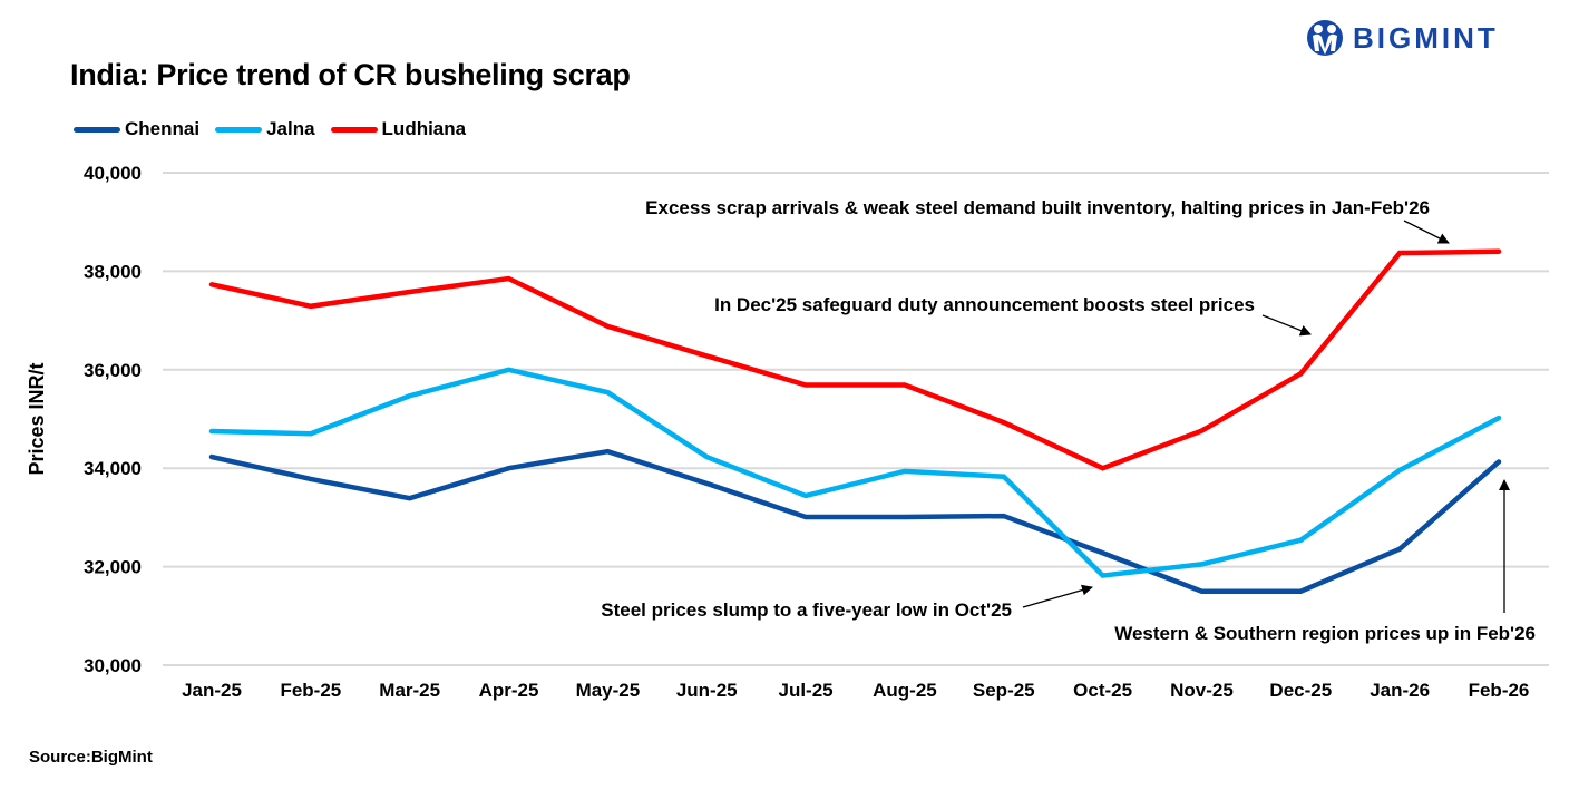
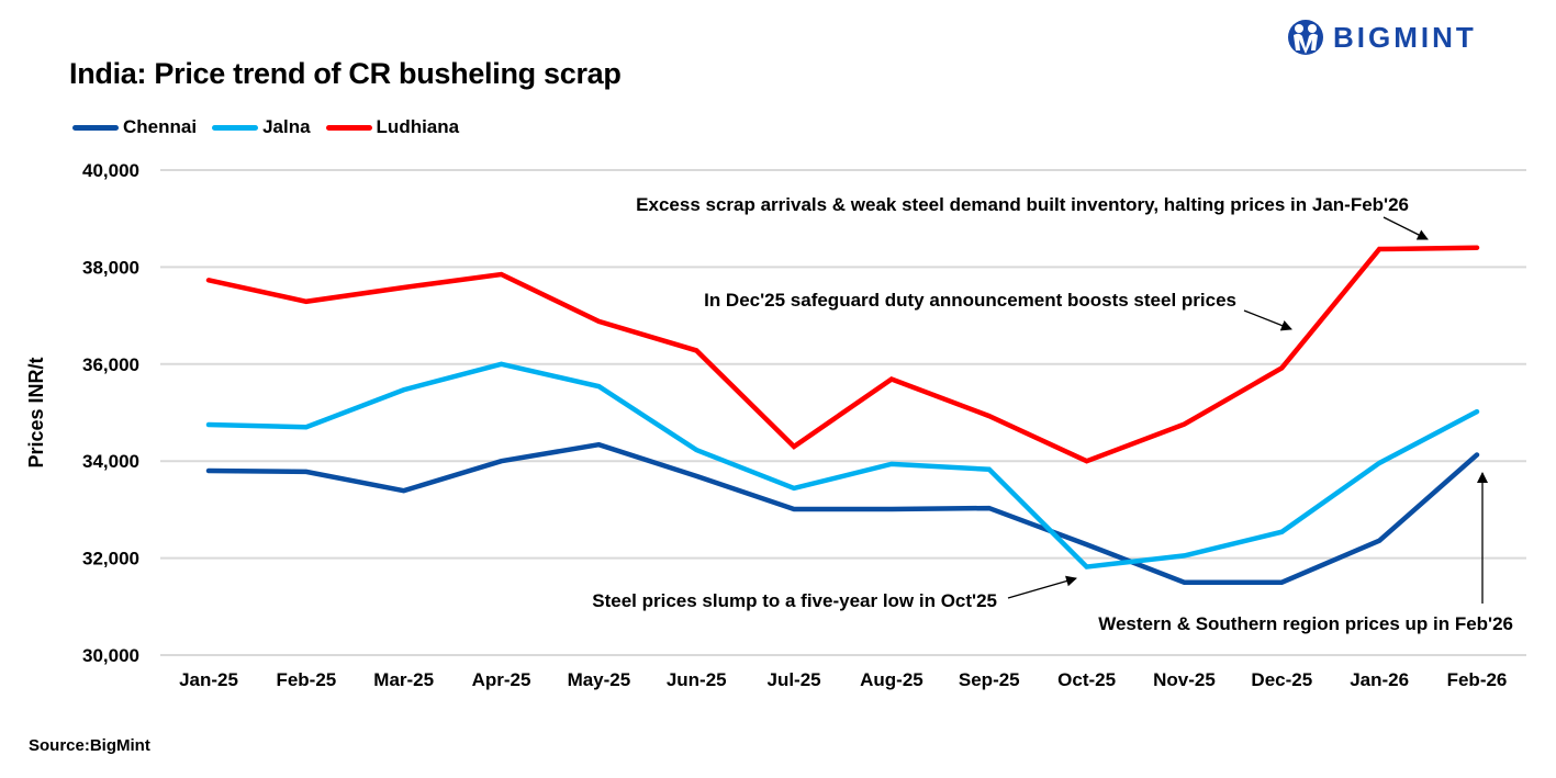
Chennai/Jan-25: 34200 -> 33800
Ludhiana/Jul-25: 35700 -> 34300
